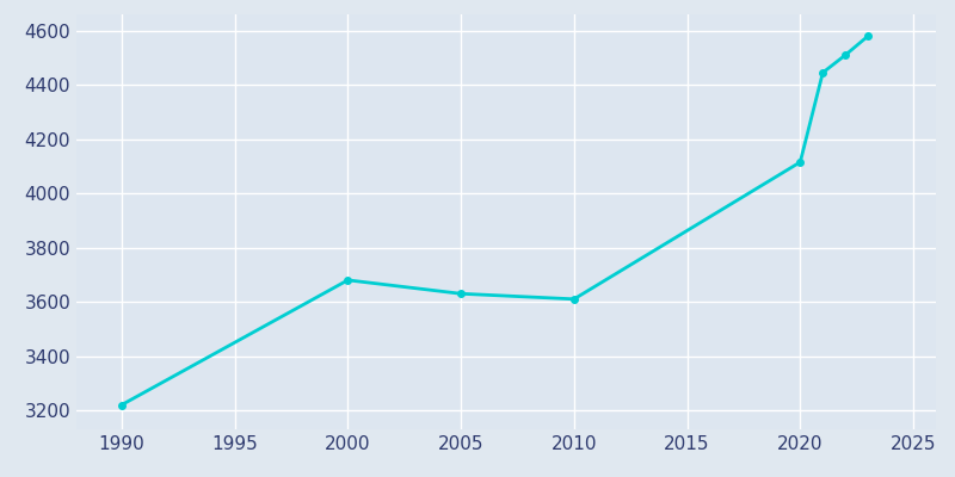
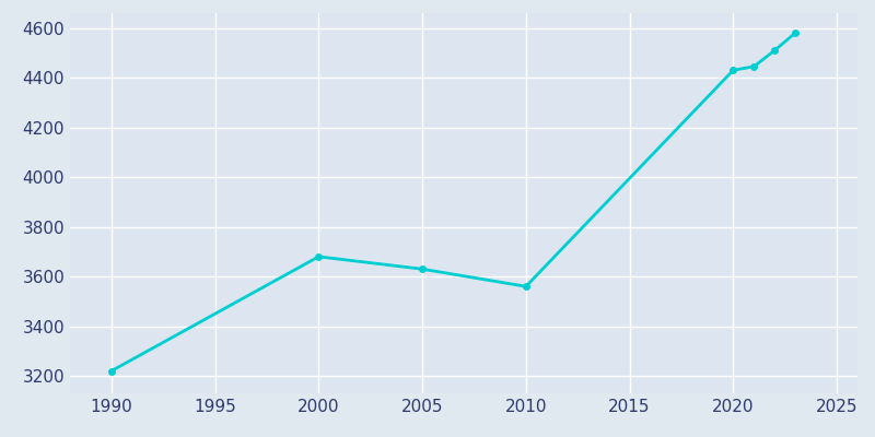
2010: 3610 -> 3560
2020: 4115 -> 4430
